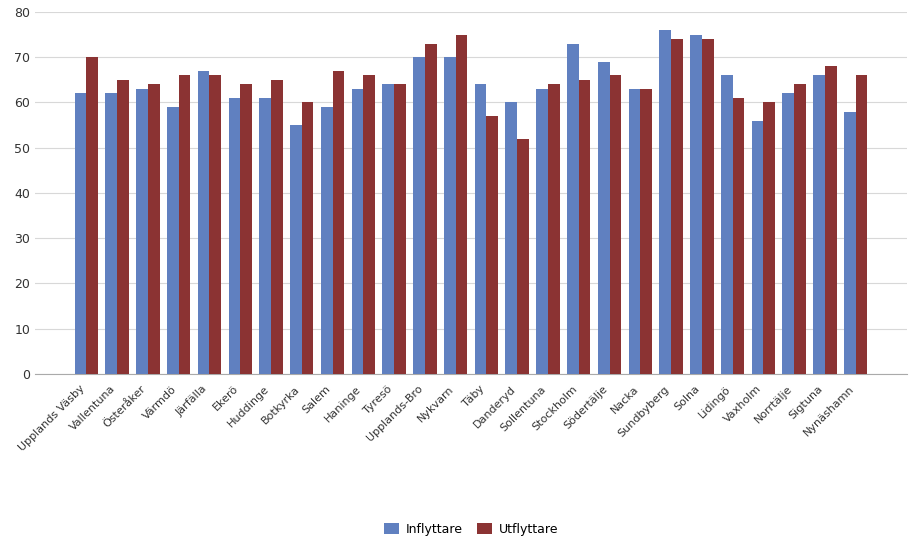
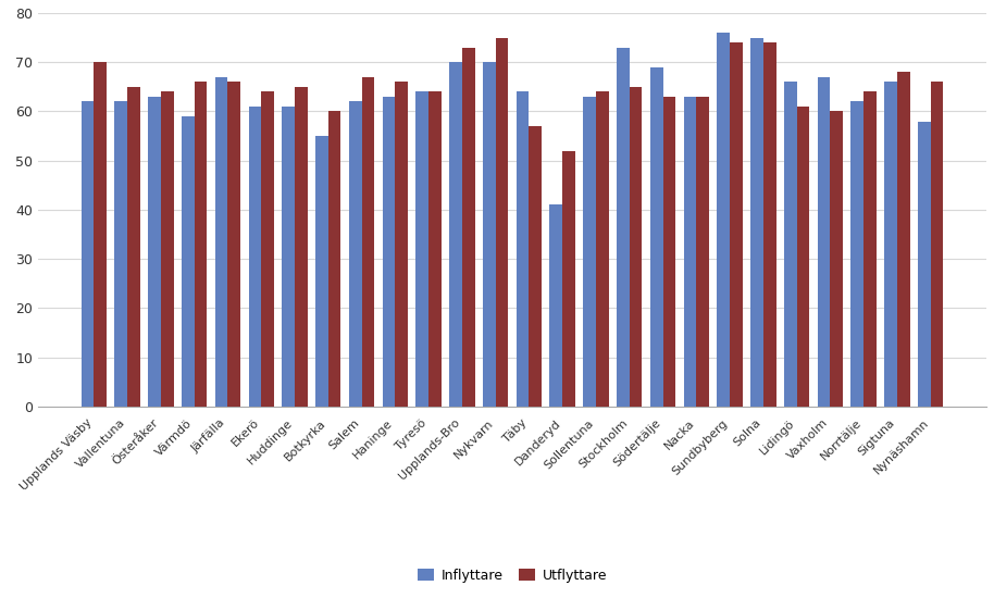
Inflyttare/Salem: 59 -> 62
Inflyttare/Danderyd: 60 -> 41
Utflyttare/Södertälje: 66 -> 63
Inflyttare/Vaxholm: 56 -> 67
